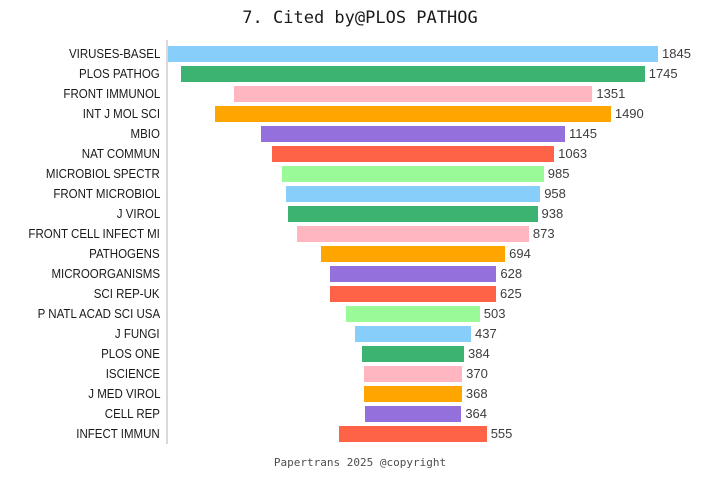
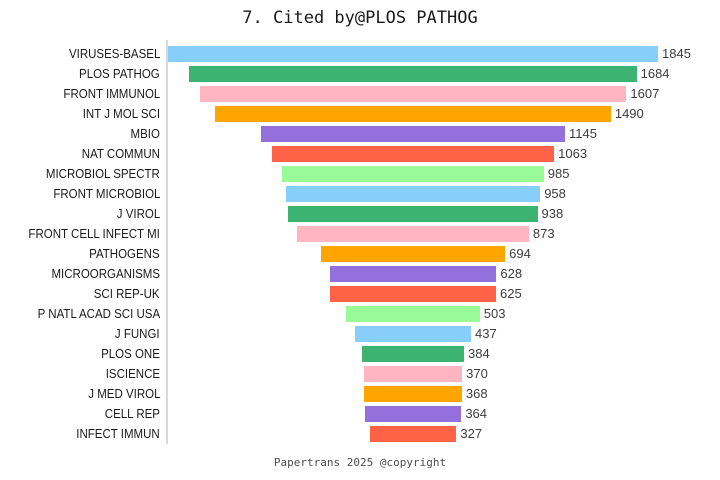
PLOS PATHOG: 1745 -> 1684
FRONT IMMUNOL: 1351 -> 1607
INFECT IMMUN: 555 -> 327
